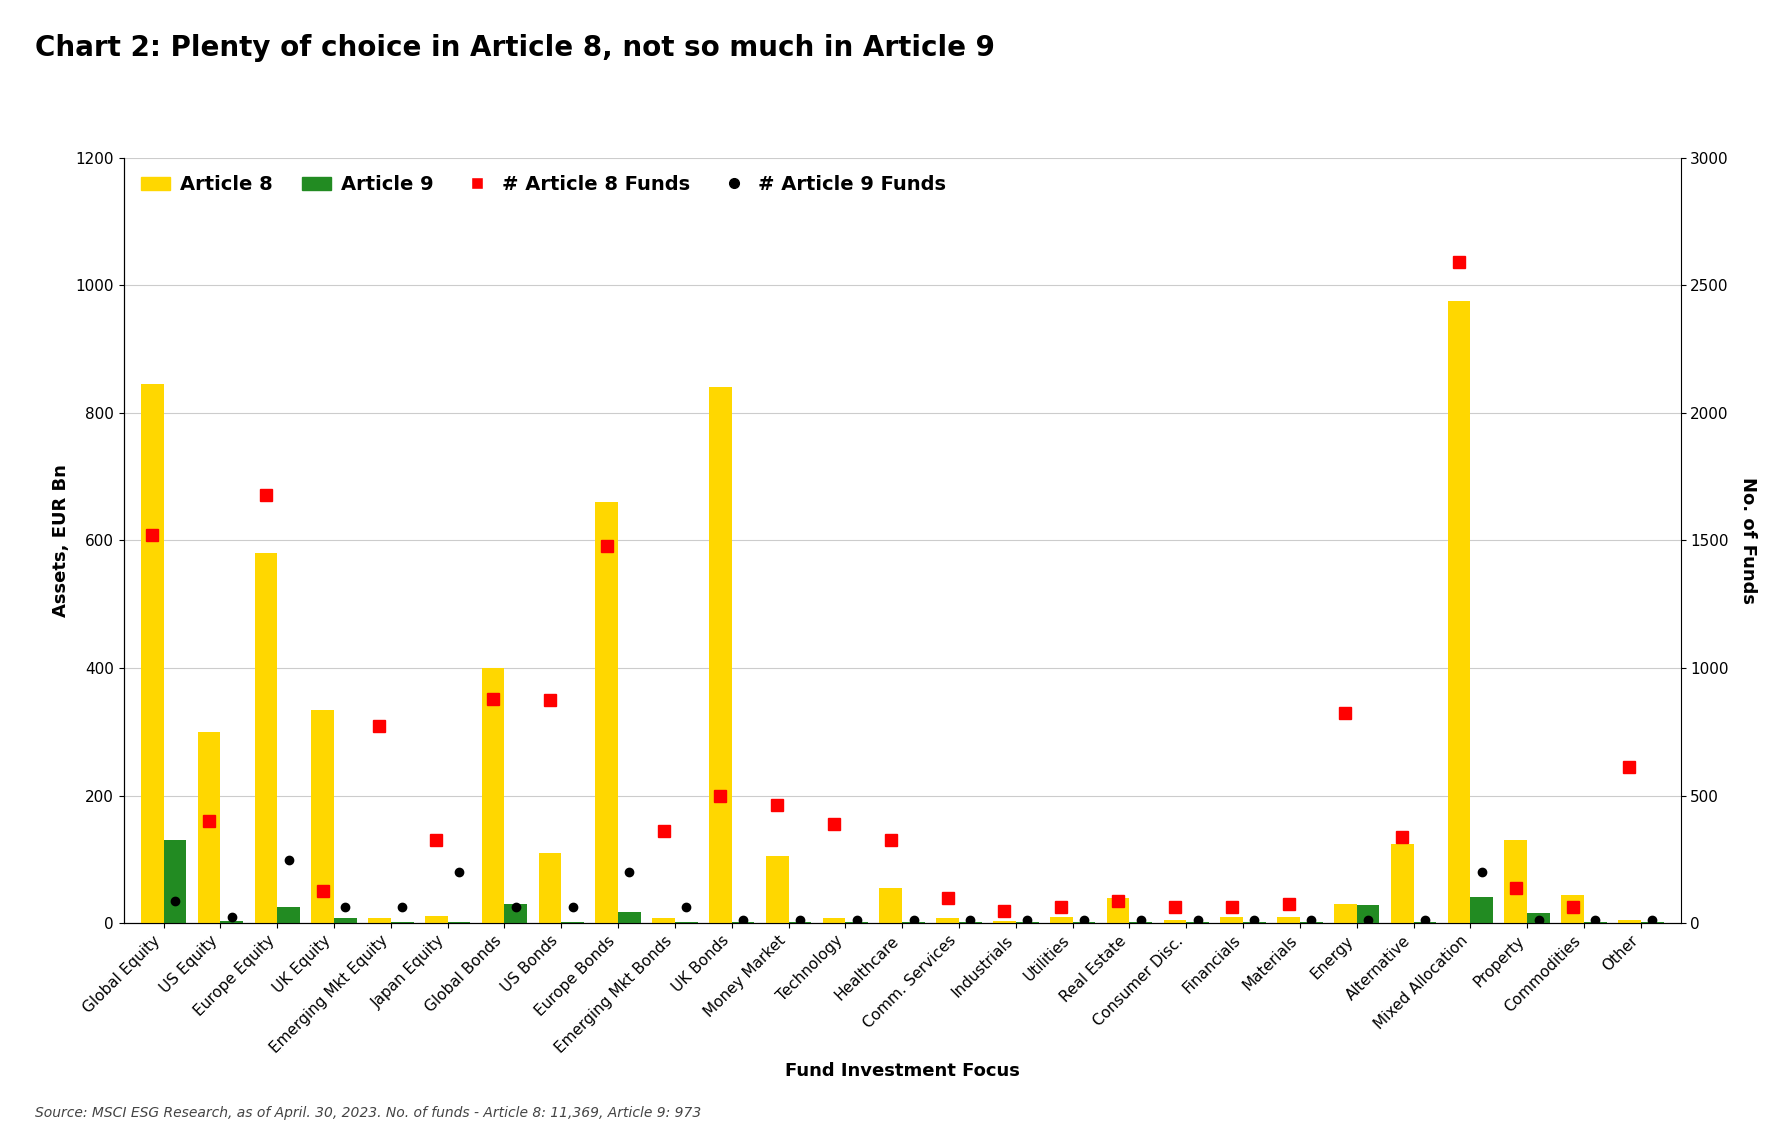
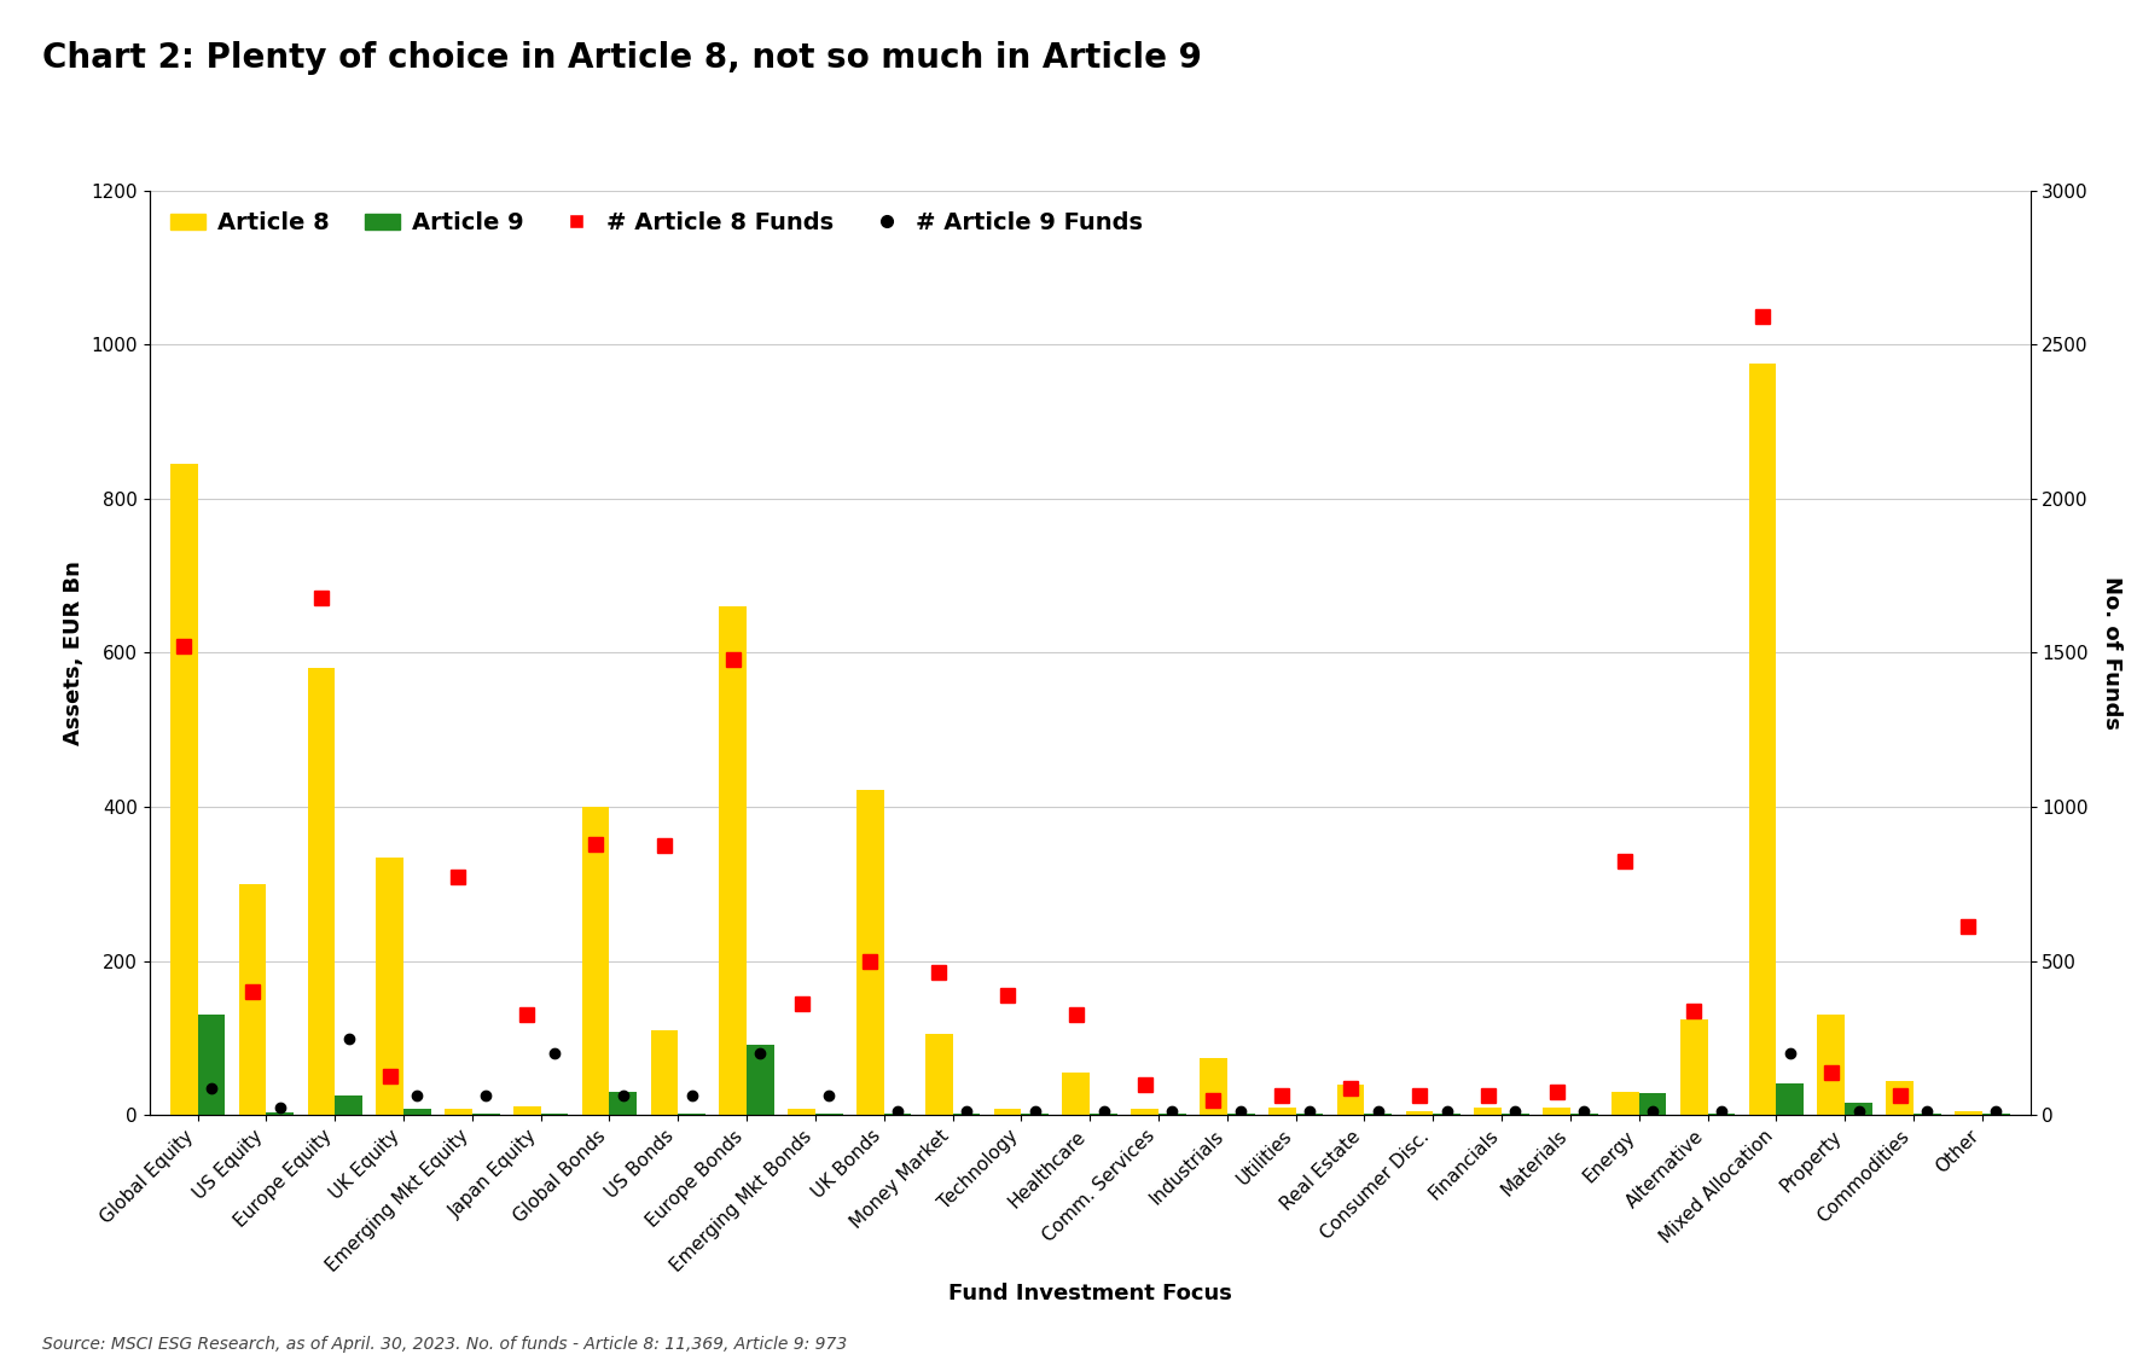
Article 9/Europe Bonds: 18 -> 92
Article 8/UK Bonds: 840 -> 422
Article 8/Industrials: 3 -> 74
